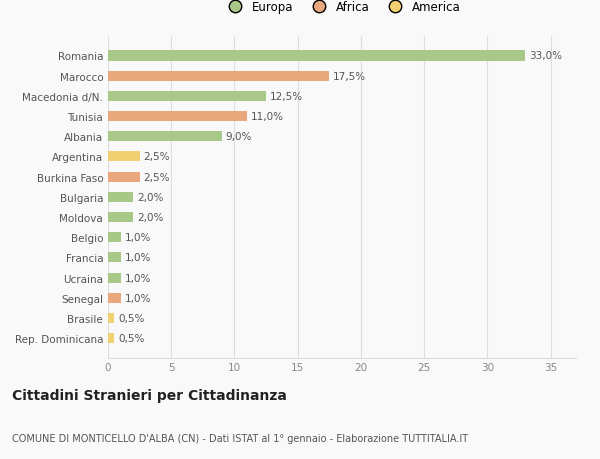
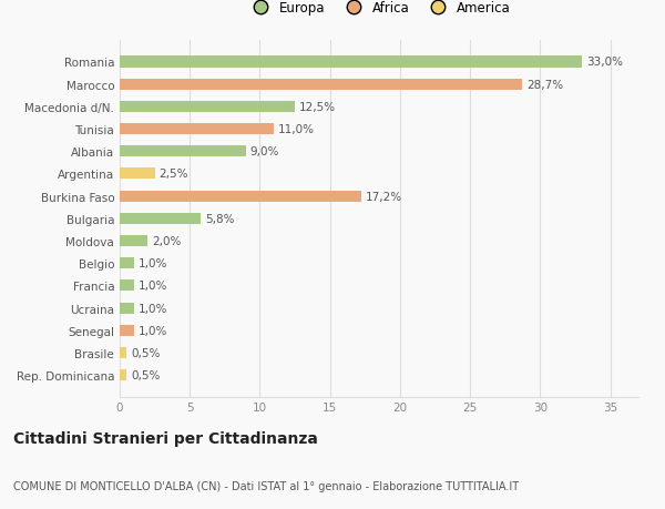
Marocco: 17,5% -> 28,7%
Burkina Faso: 2,5% -> 17,2%
Bulgaria: 2,0% -> 5,8%
